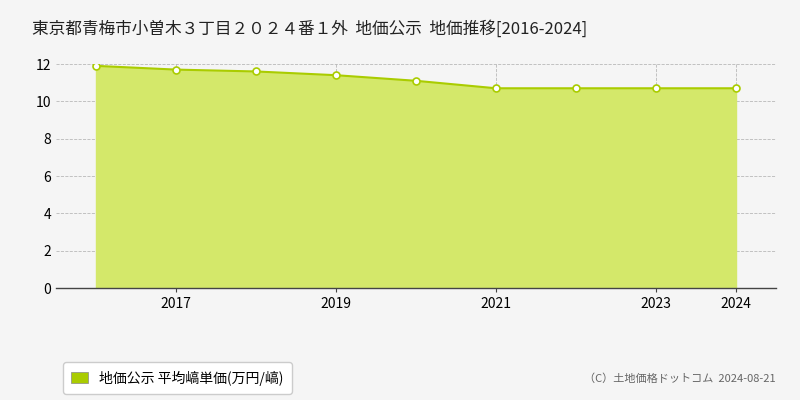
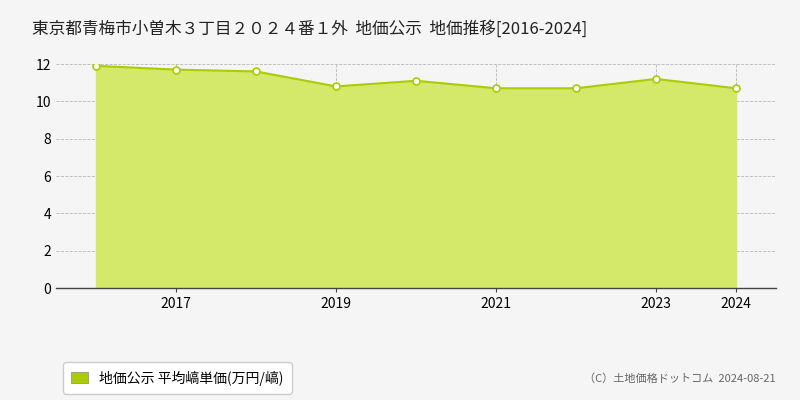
2019: 11.4 -> 10.8
2023: 10.7 -> 11.2
